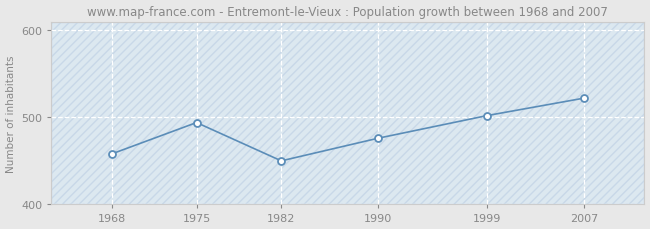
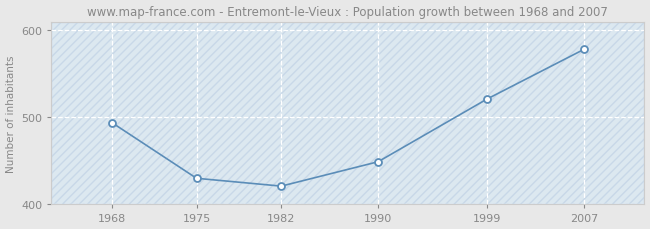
1968: 458 -> 494
1975: 494 -> 430
1982: 450 -> 421
1990: 476 -> 449
1999: 502 -> 521
2007: 522 -> 578
